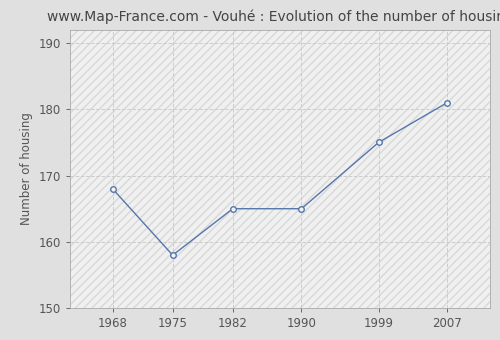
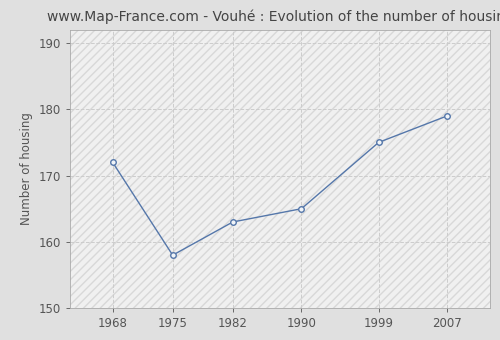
1968: 168 -> 172
1982: 165 -> 163
2007: 181 -> 179
